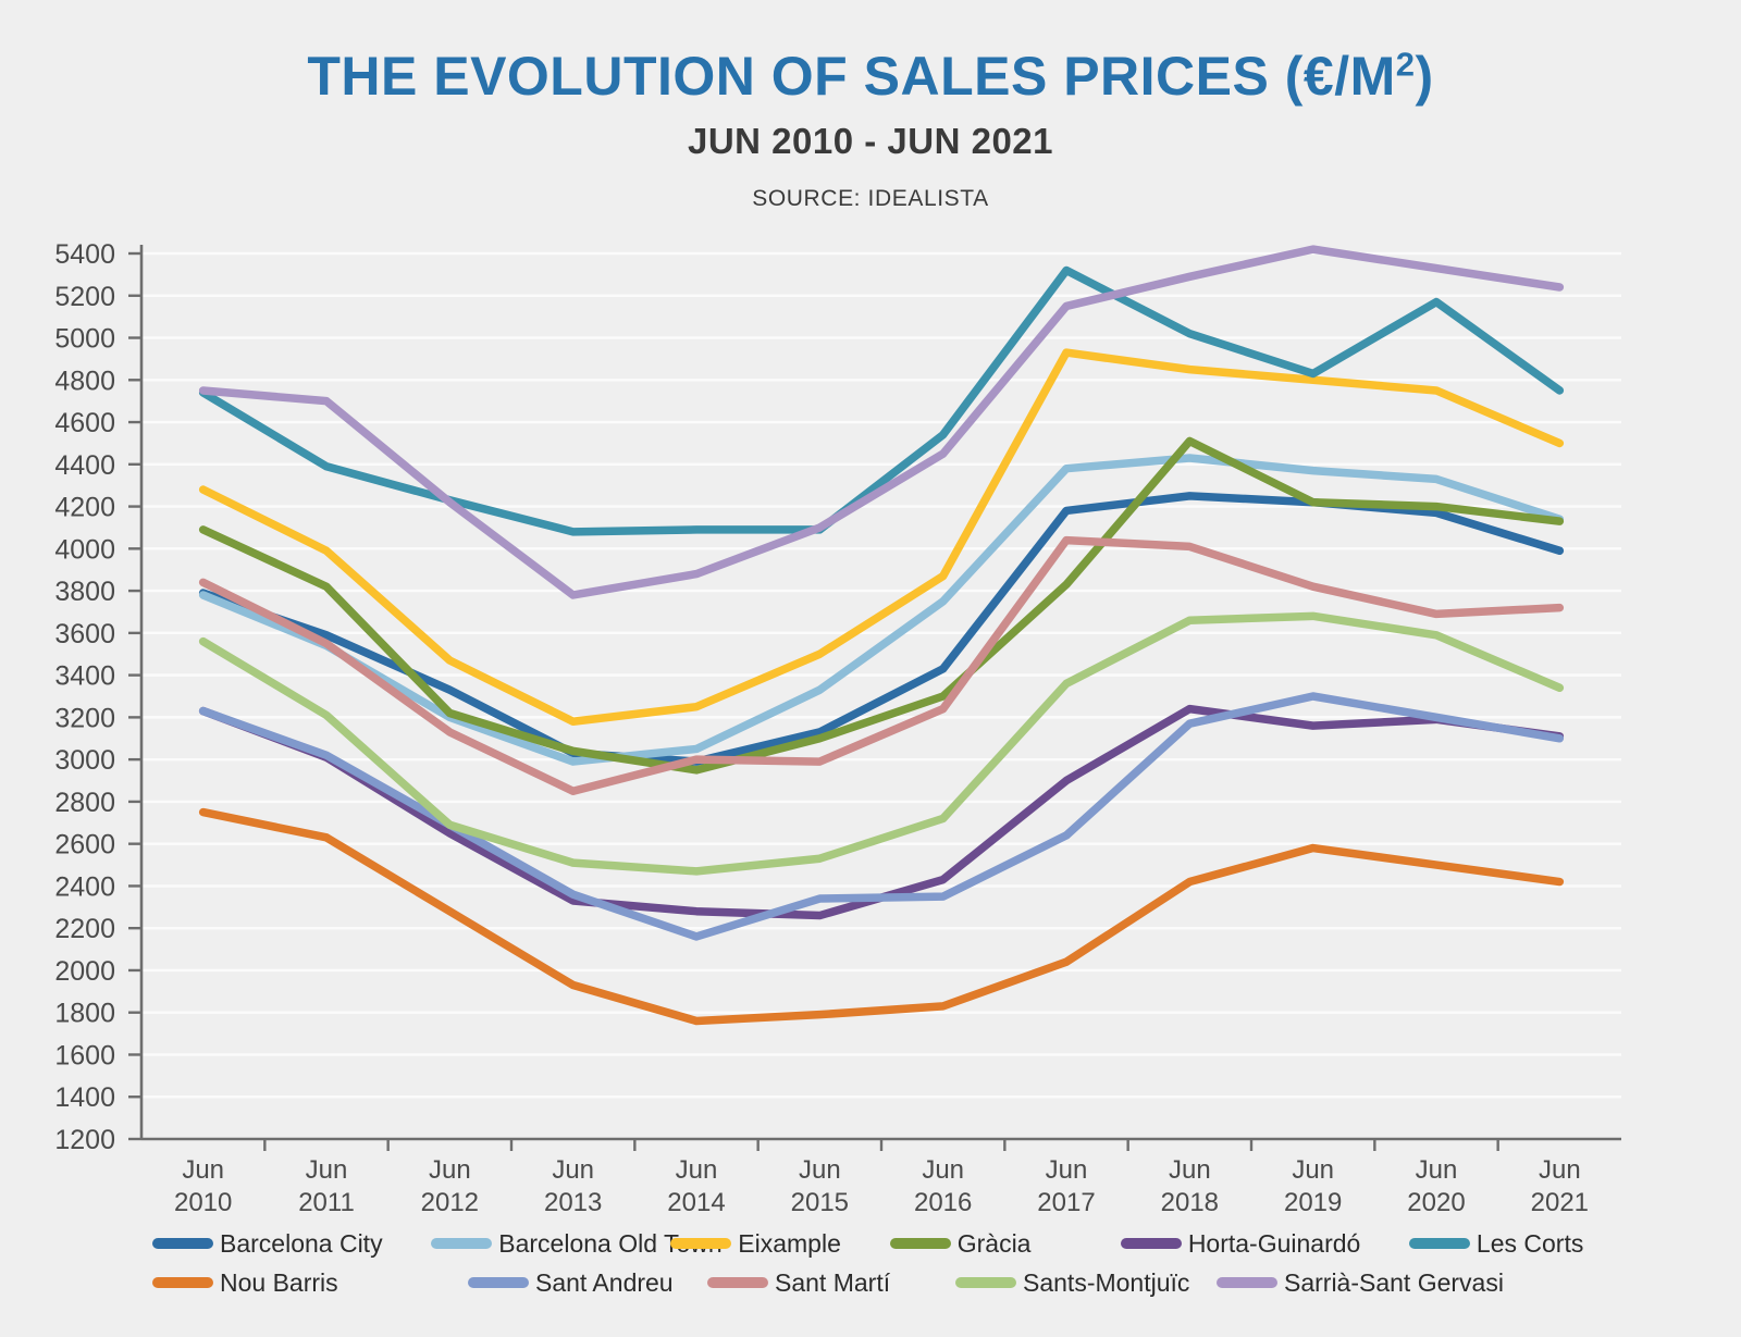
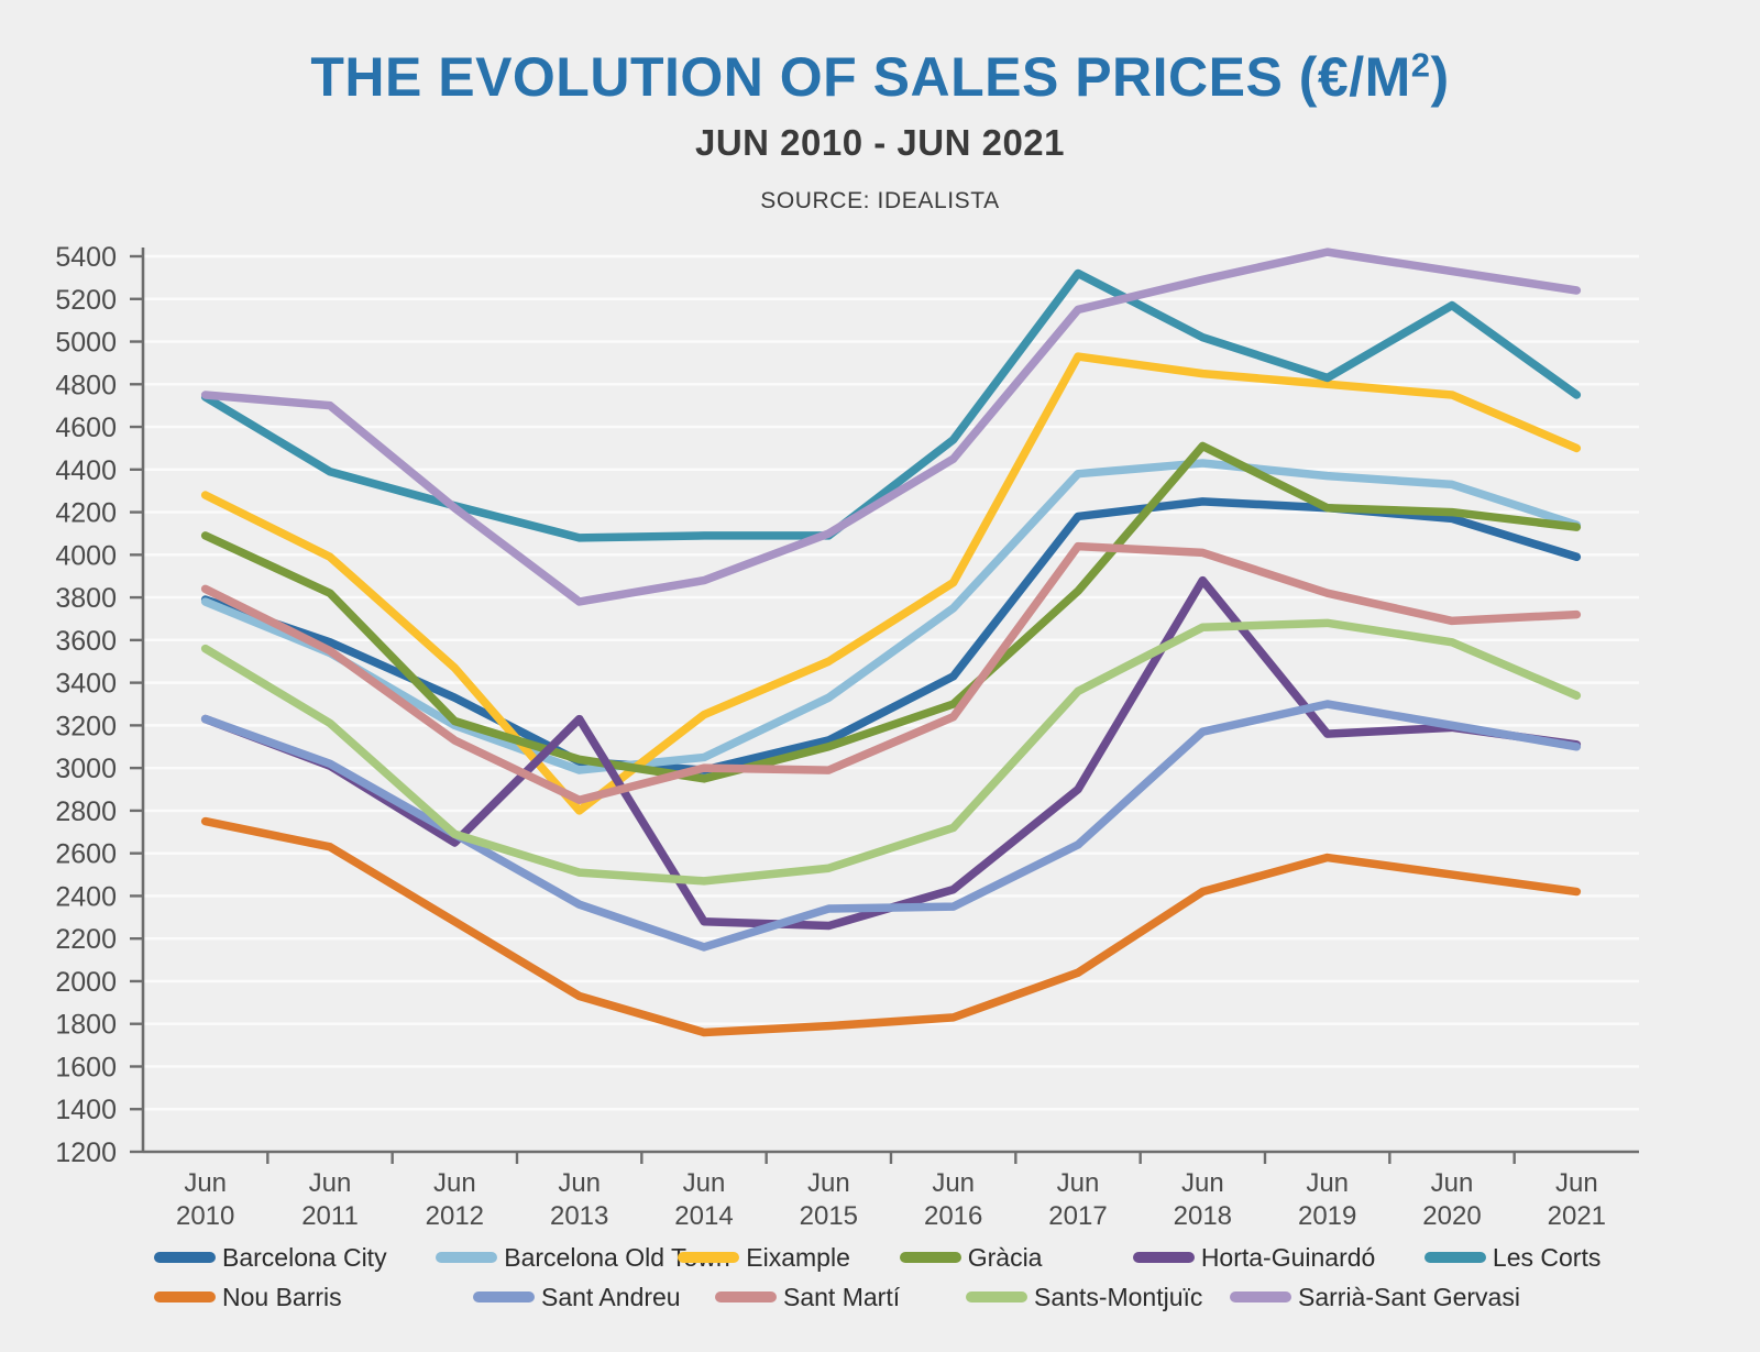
Eixample/Jun 2013: 3180 -> 2800
Horta-Guinardó/Jun 2013: 2330 -> 3230
Horta-Guinardó/Jun 2018: 3240 -> 3880
